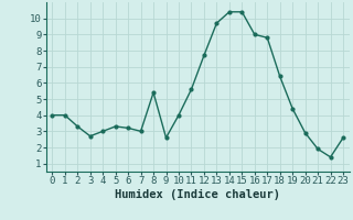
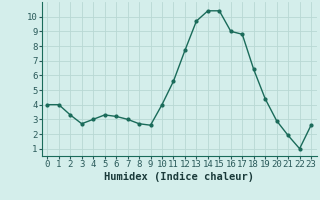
8: 5.4 -> 2.7
22: 1.4 -> 1.0
